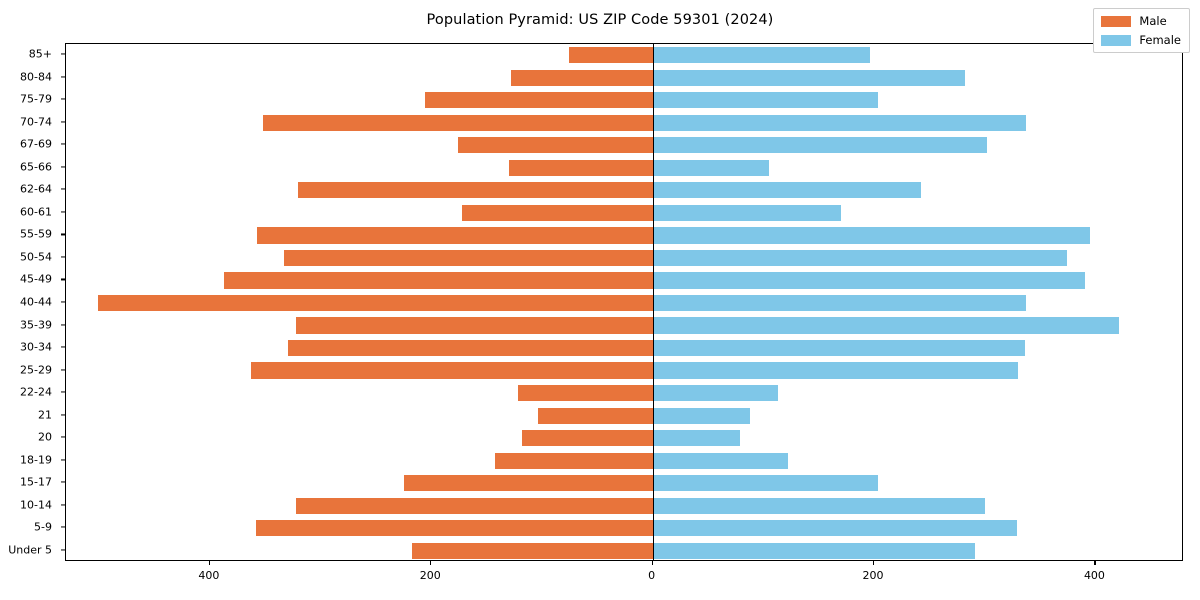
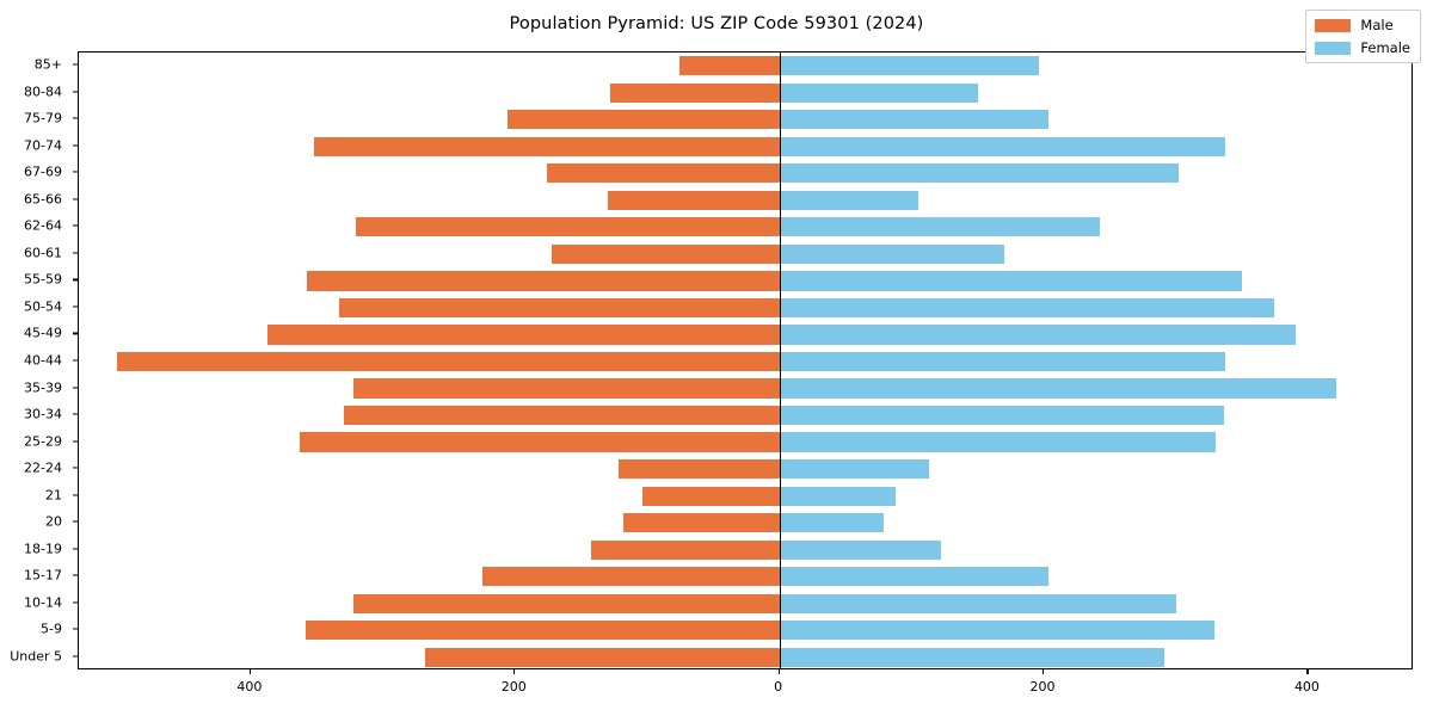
Female/80-84: 282 -> 150
Female/55-59: 395 -> 350
Male/Under 5: 217 -> 268
